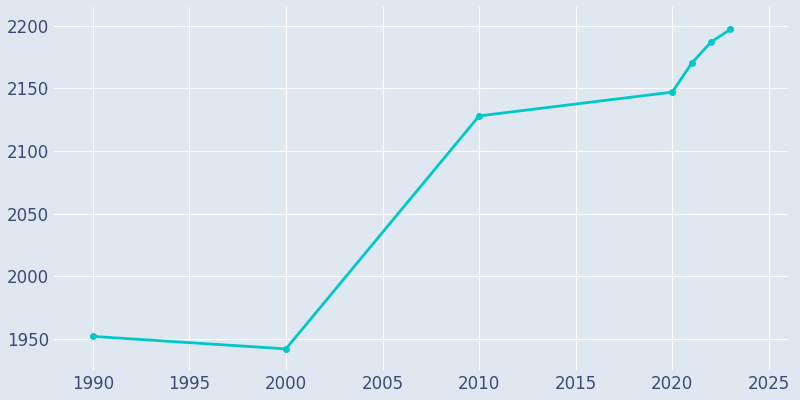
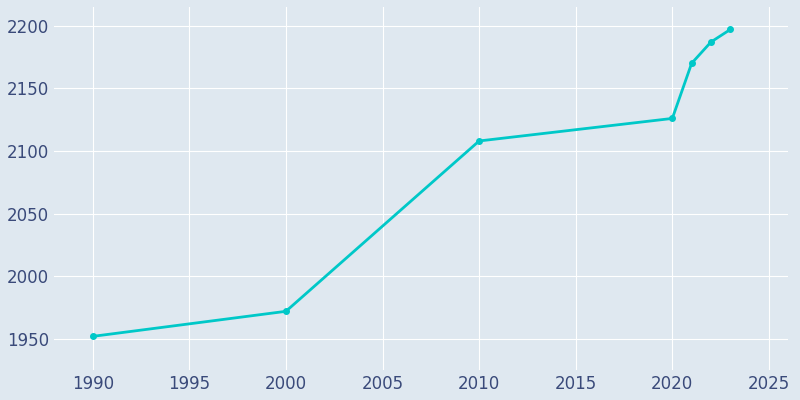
2000: 1942 -> 1972
2010: 2128 -> 2108
2020: 2147 -> 2126
